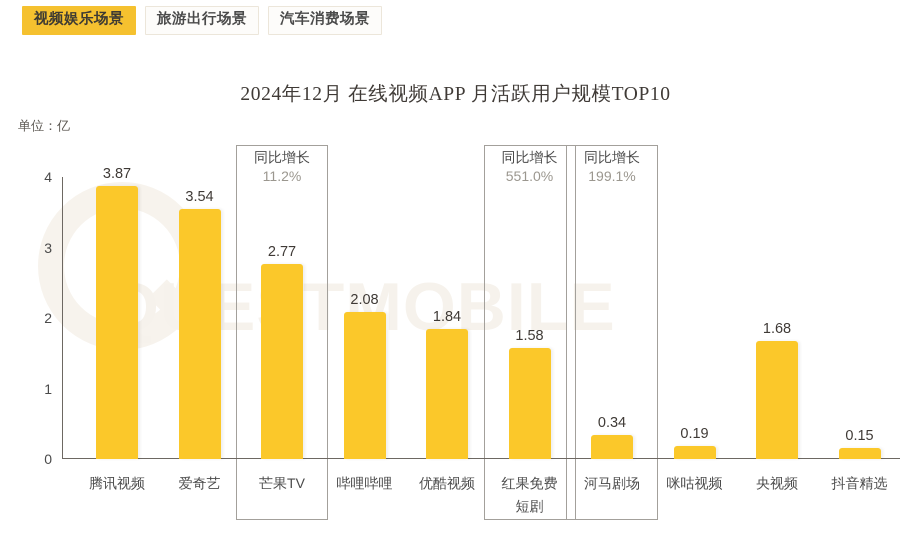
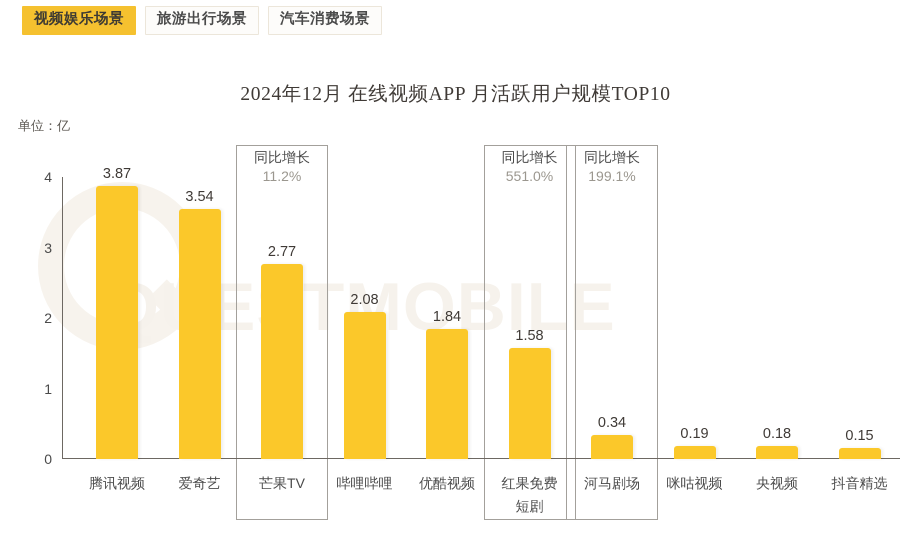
央视频: 1.68 -> 0.18
